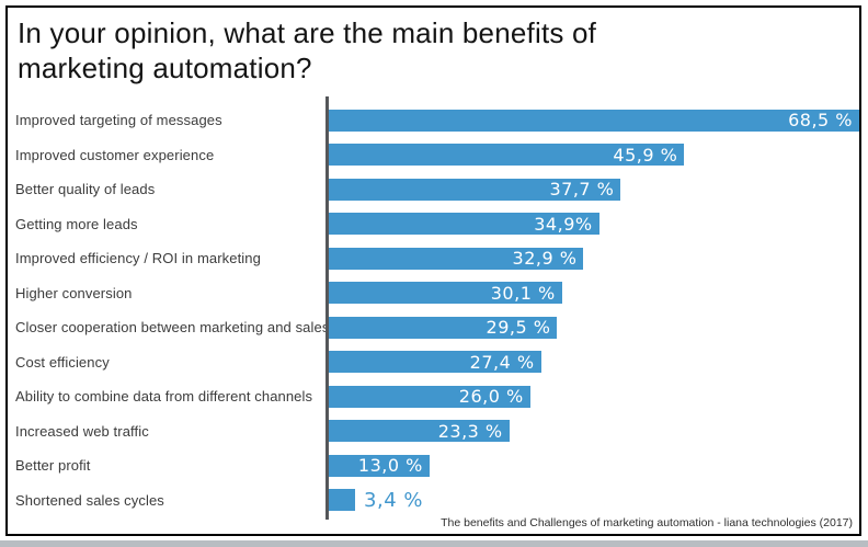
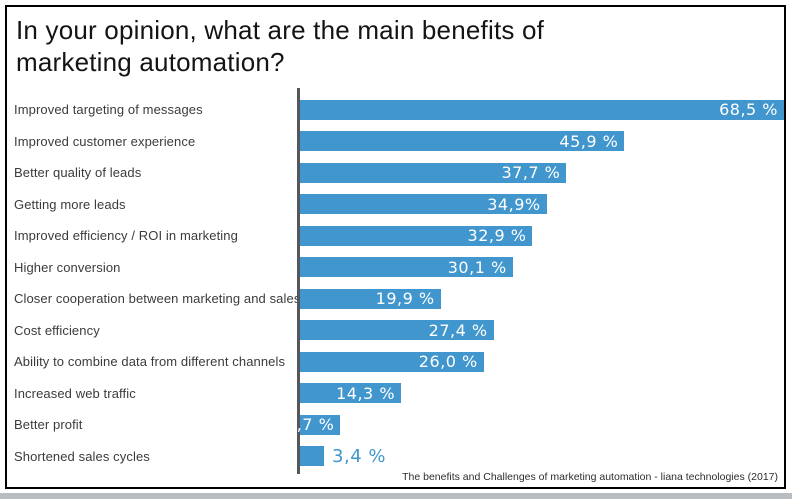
Closer cooperation between marketing and sales: 29,5 -> 19,9
Increased web traffic: 23,3 -> 14,3
Better profit: 13,0 -> 5,7
